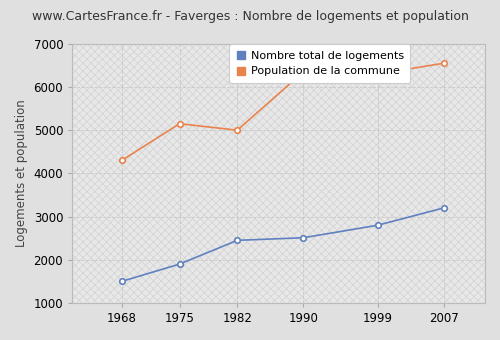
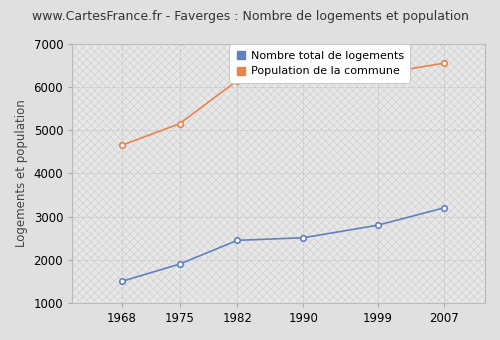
Population de la commune/1968: 4300 -> 4650
Population de la commune/1982: 5000 -> 6150
